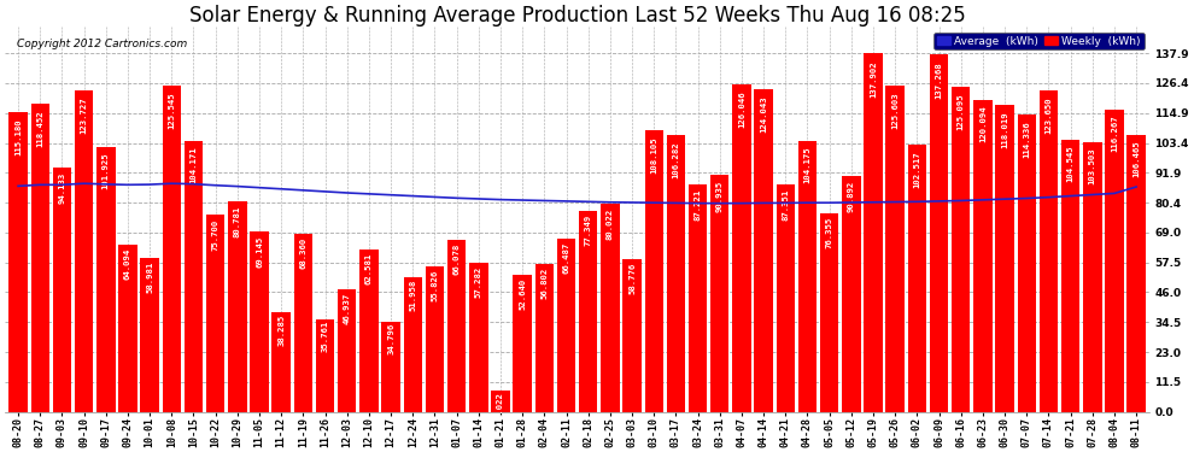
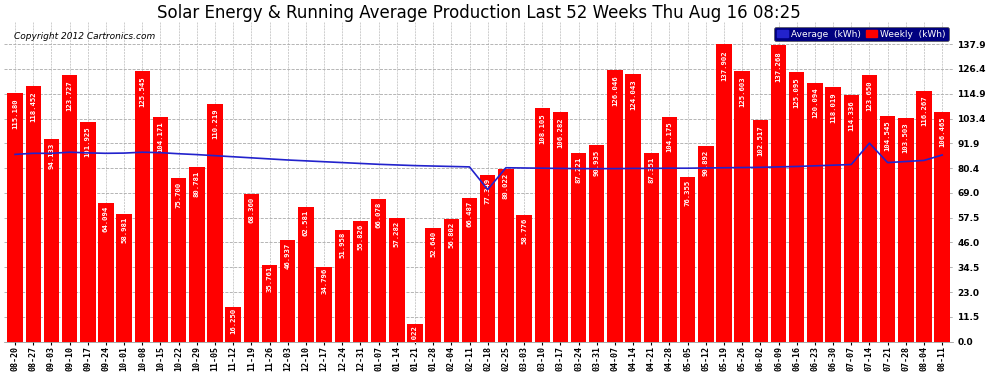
Weekly (kWh)/11-05: 69.145 -> 110.219
Weekly (kWh)/11-12: 38.285 -> 16.250
Average (kWh)/02-18: 80.8 -> 70.5
Average (kWh)/07-14: 82.5 -> 92.0
